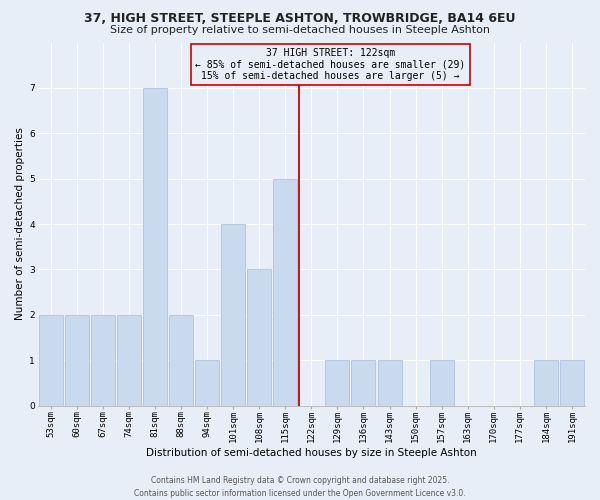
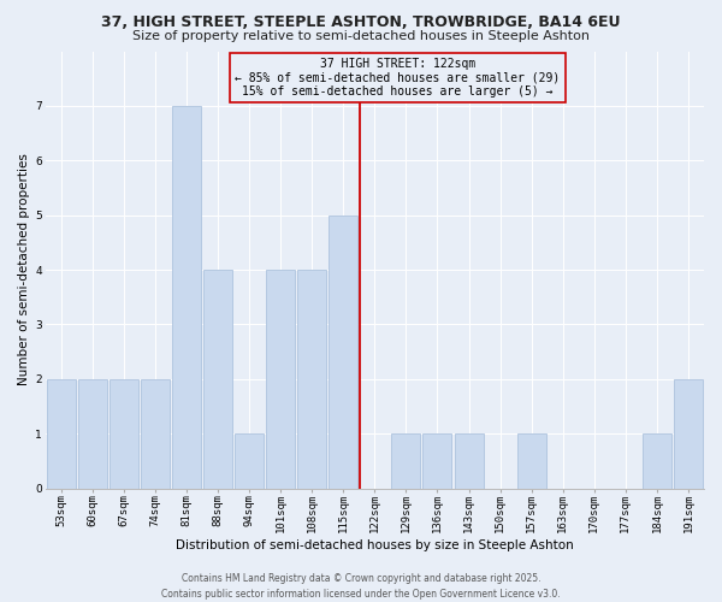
88sqm: 2 -> 4
108sqm: 3 -> 4
191sqm: 1 -> 2
